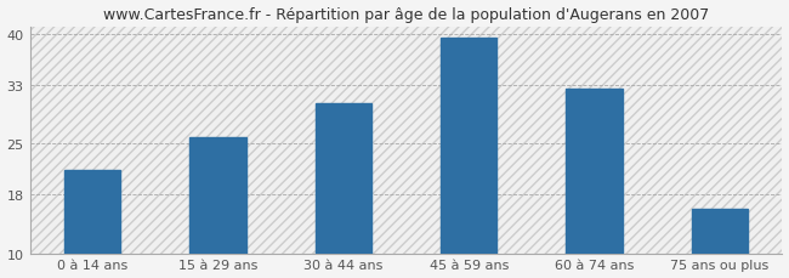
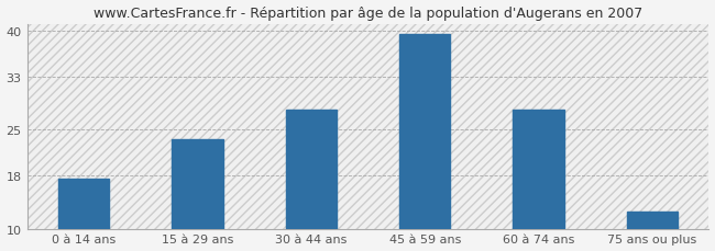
0 à 14 ans: 21.4 -> 17.5
15 à 29 ans: 25.8 -> 23.5
30 à 44 ans: 30.4 -> 28.0
60 à 74 ans: 32.4 -> 28.0
75 ans ou plus: 16.0 -> 12.5
